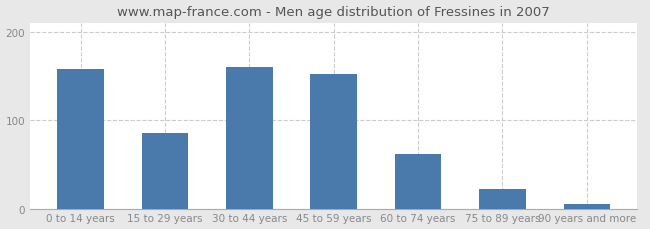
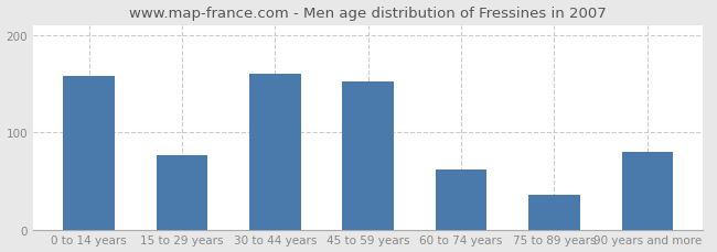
15 to 29 years: 85 -> 76
75 to 89 years: 22 -> 36
90 years and more: 5 -> 80
